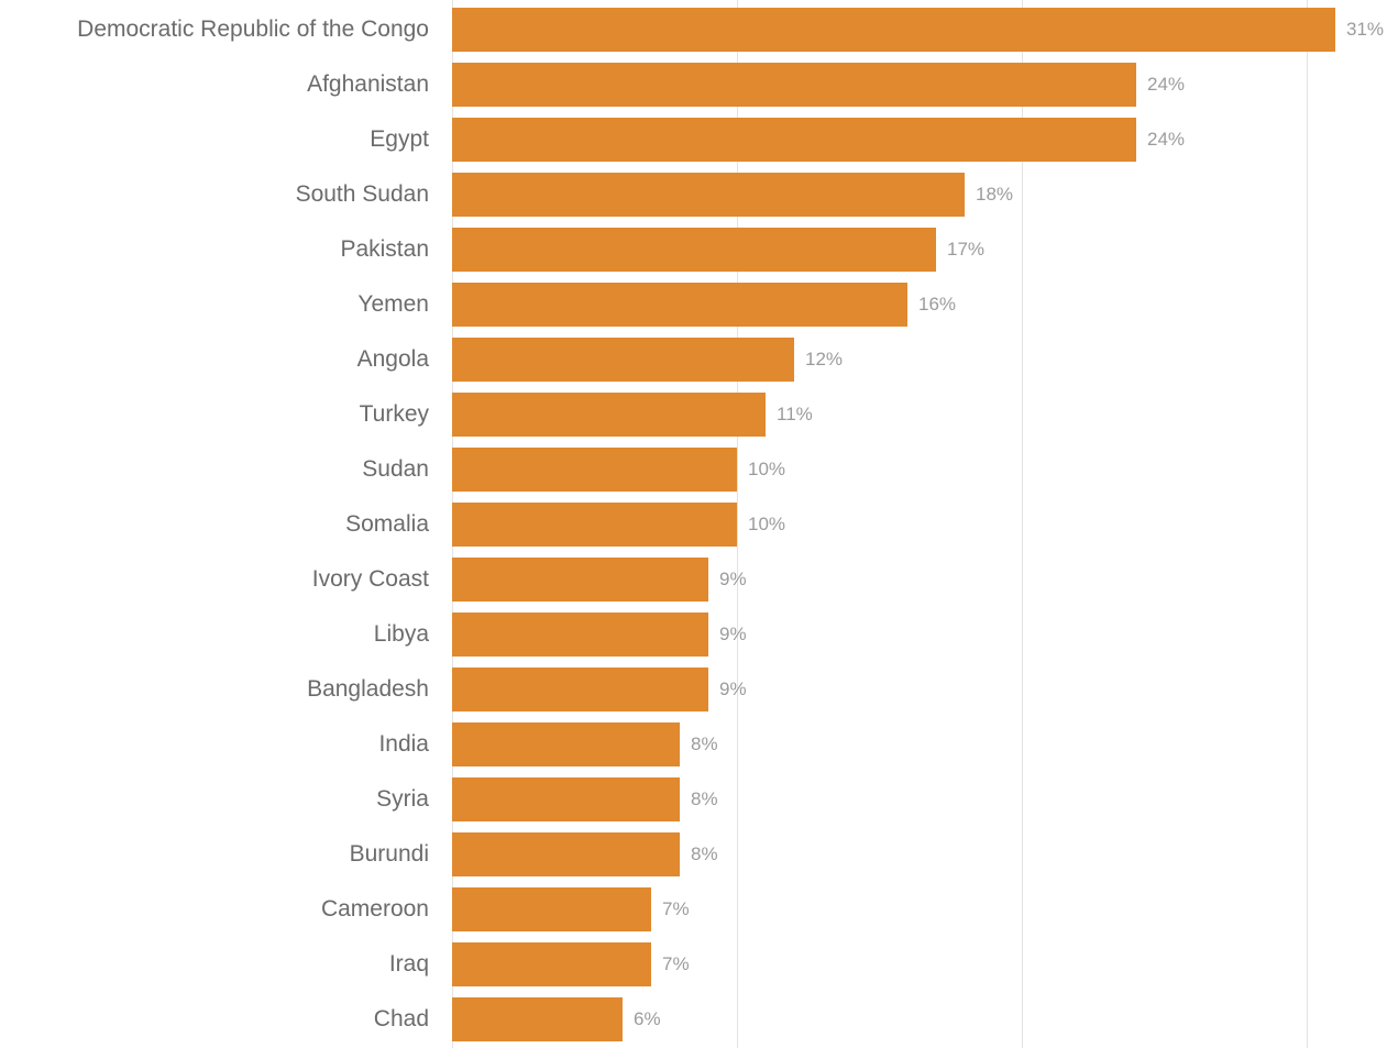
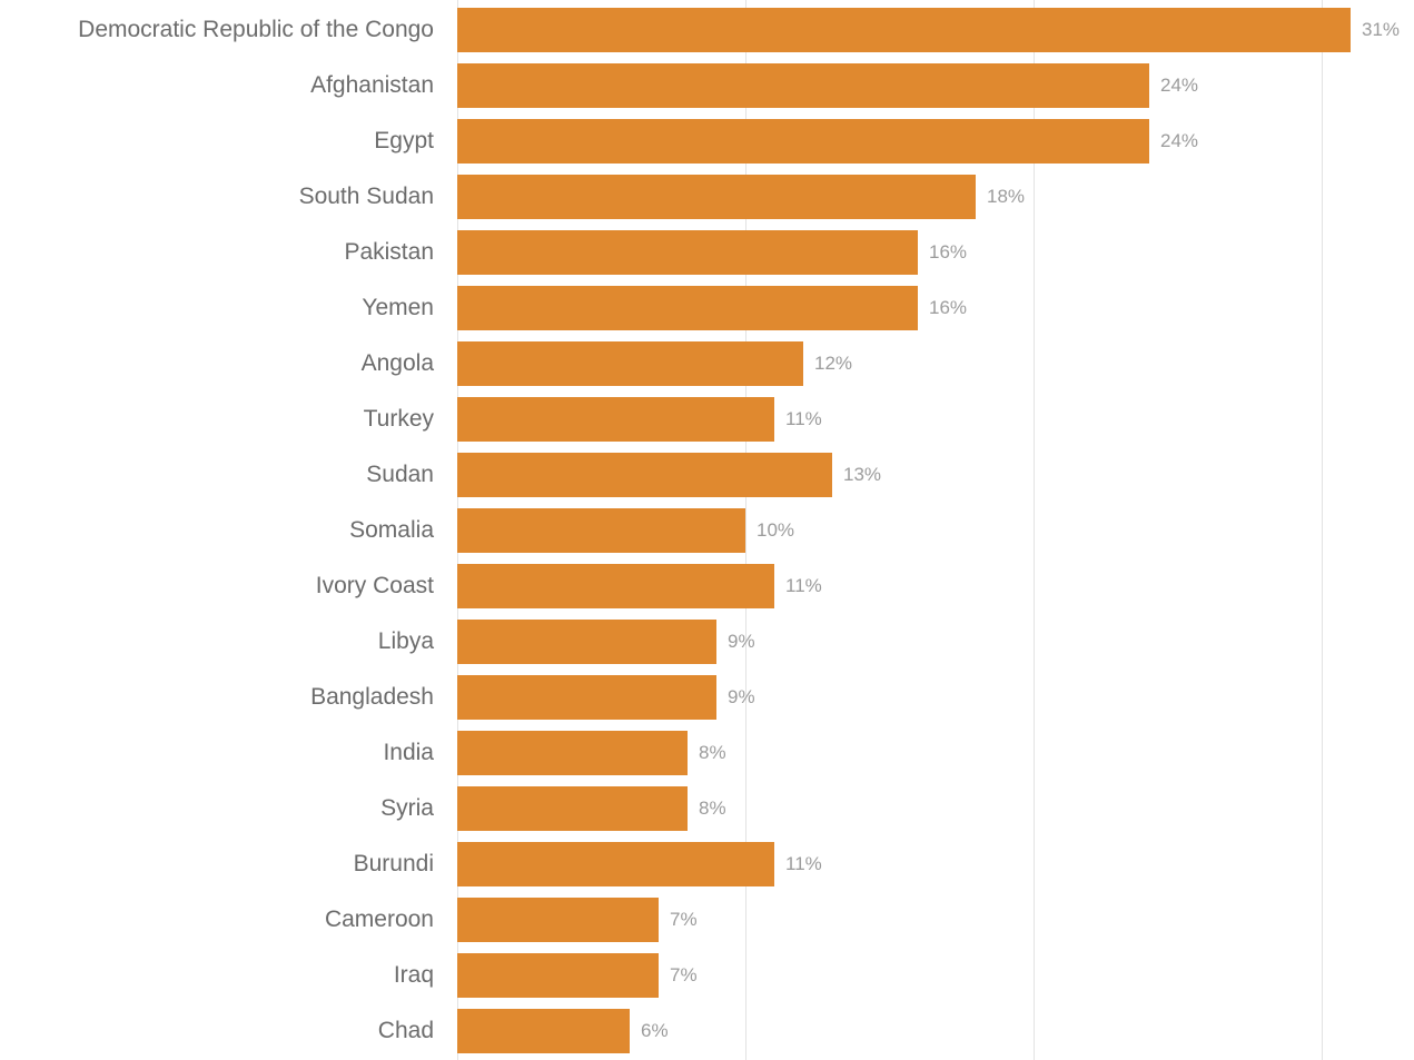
Pakistan: 17% -> 16%
Sudan: 10% -> 13%
Ivory Coast: 9% -> 11%
Burundi: 8% -> 11%
